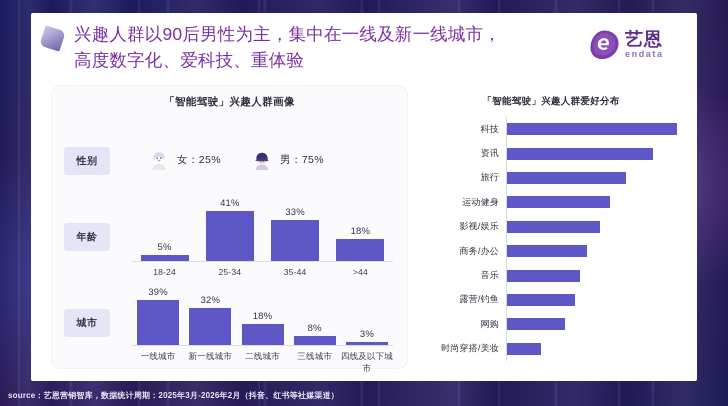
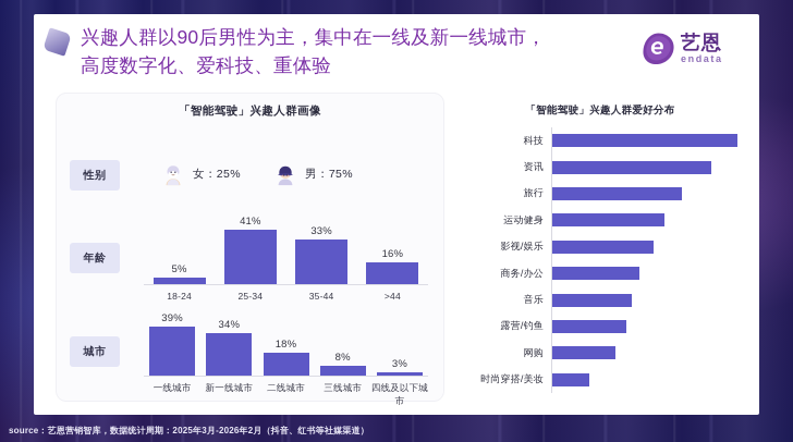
年龄/>44: 18% -> 16%
城市/新一线城市: 32% -> 34%
